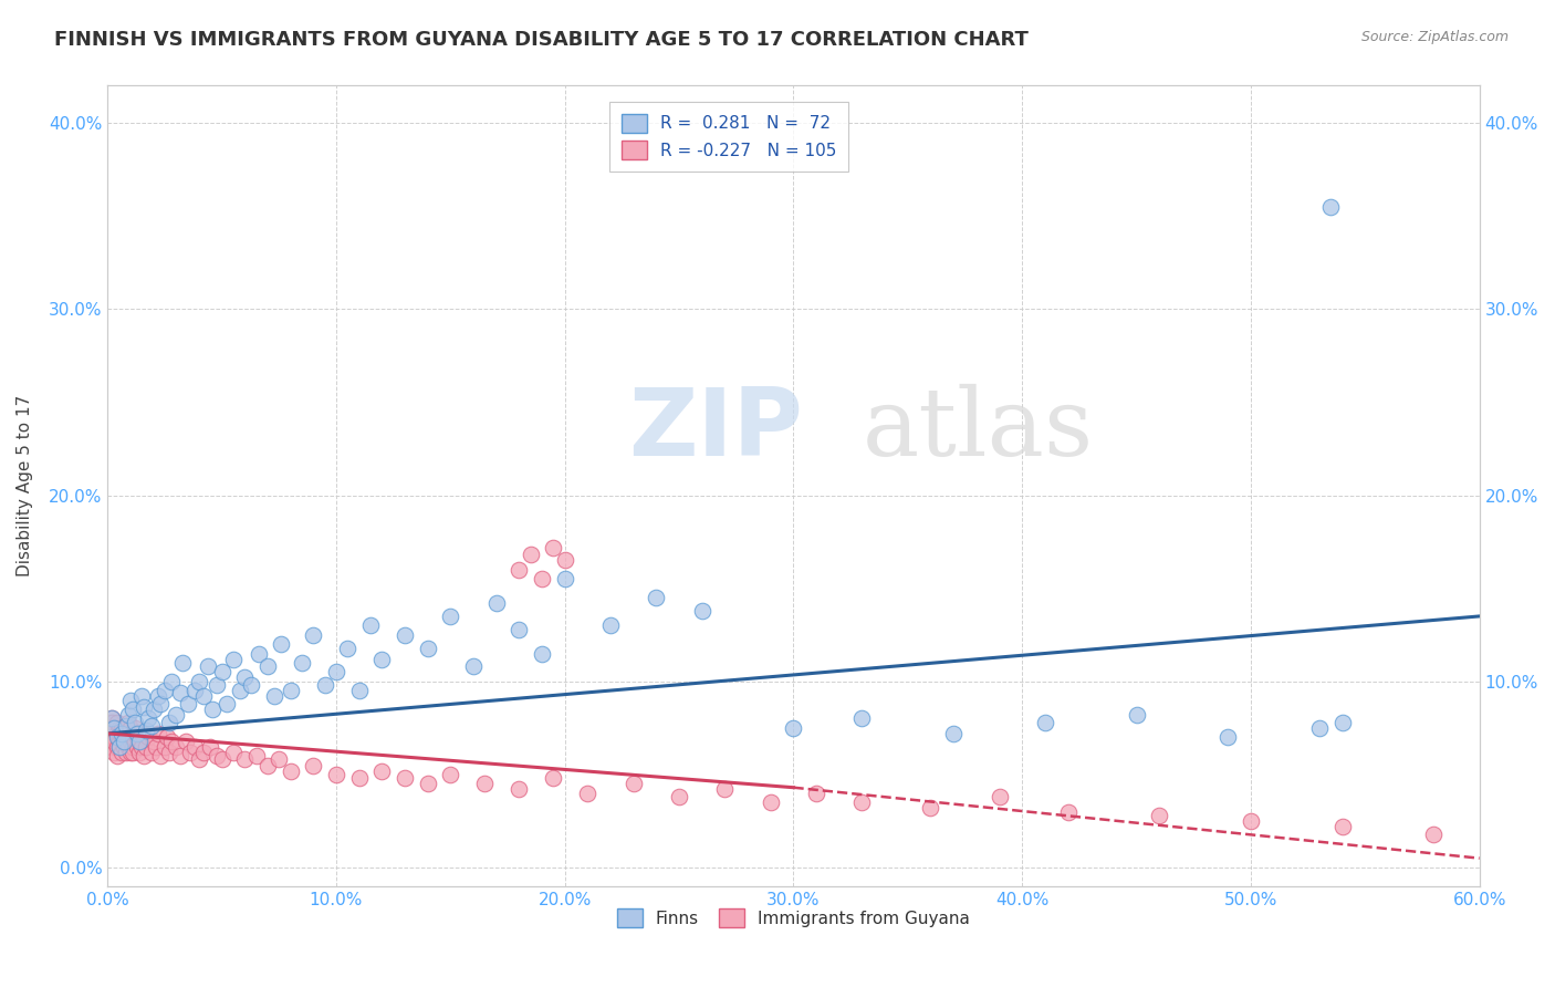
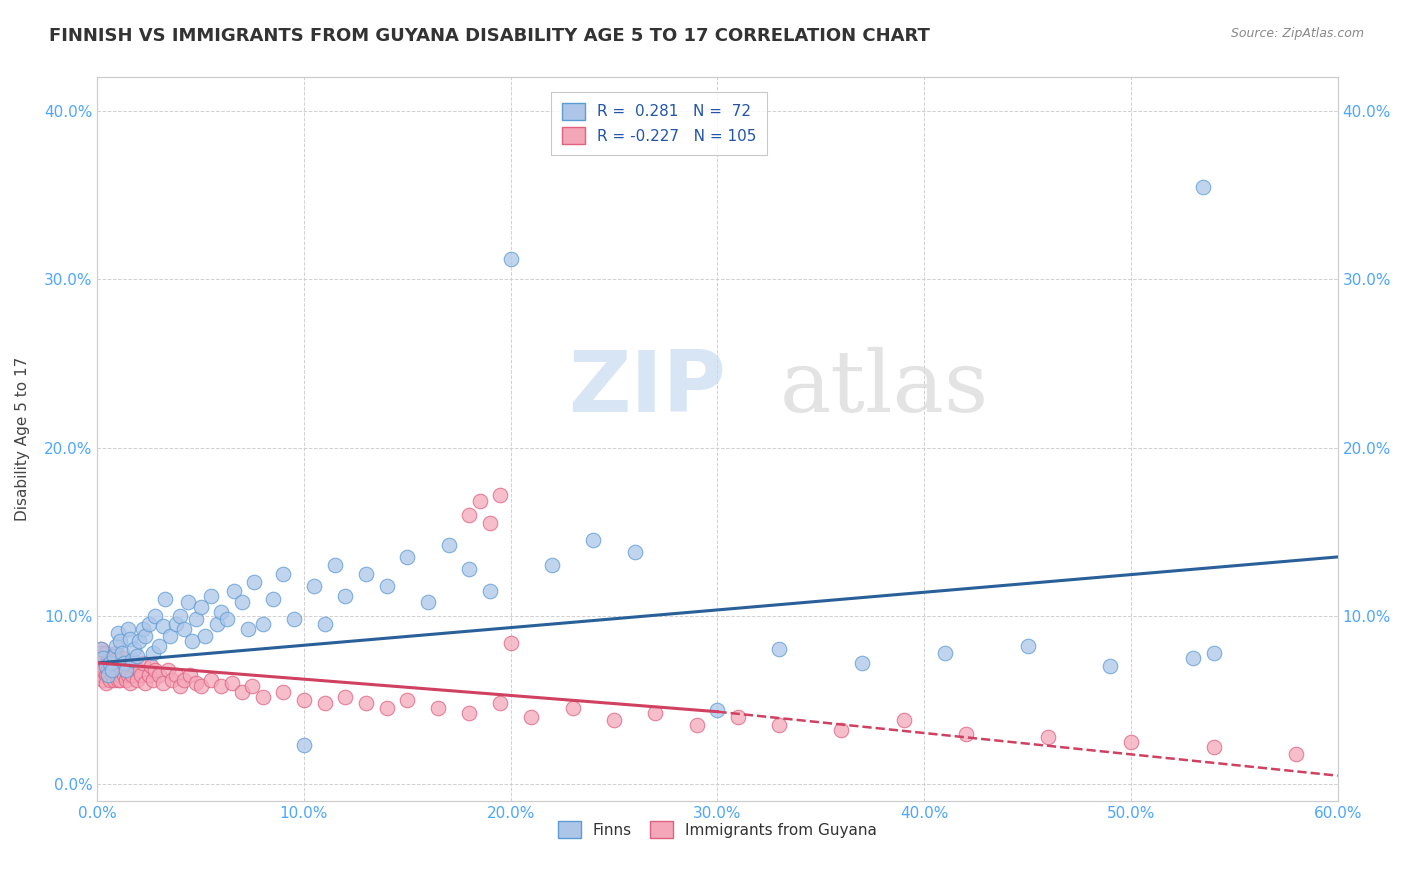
Finns/10.0%: 10.5% -> 2.3%
Finns/20.0%: 15.5% -> 31.2%
Immigrants from Guyana/20.0%: 16.5% -> 8.4%
Finns/30.0%: 7.5% -> 4.4%
